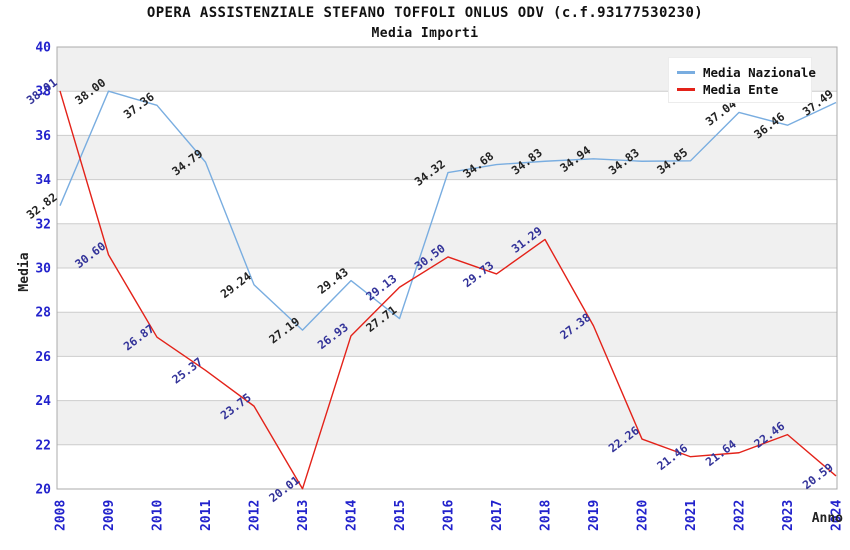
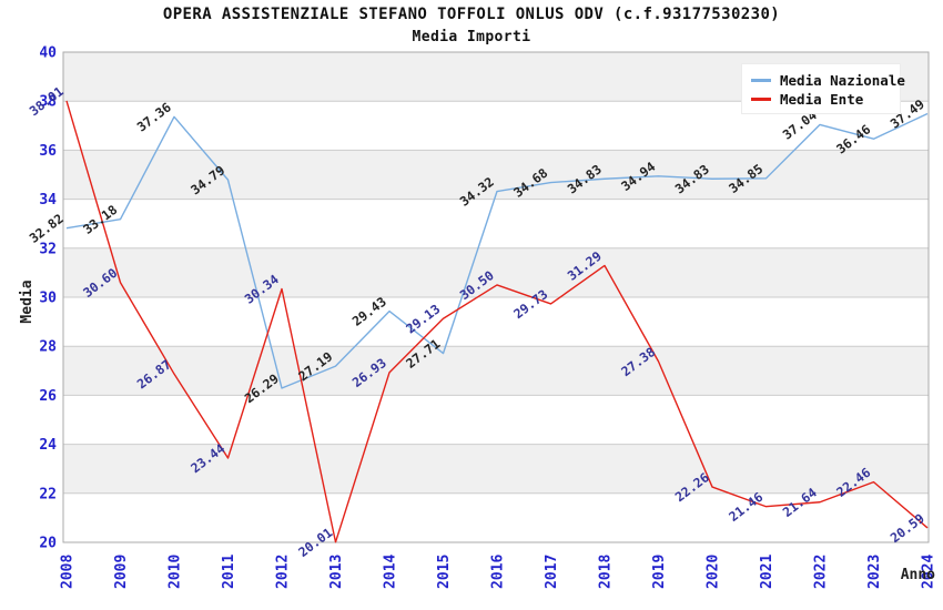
Media Nazionale/2009: 38.00 -> 33.18
Media Ente/2011: 25.37 -> 23.44
Media Nazionale/2012: 29.24 -> 26.29
Media Ente/2012: 23.75 -> 30.34
